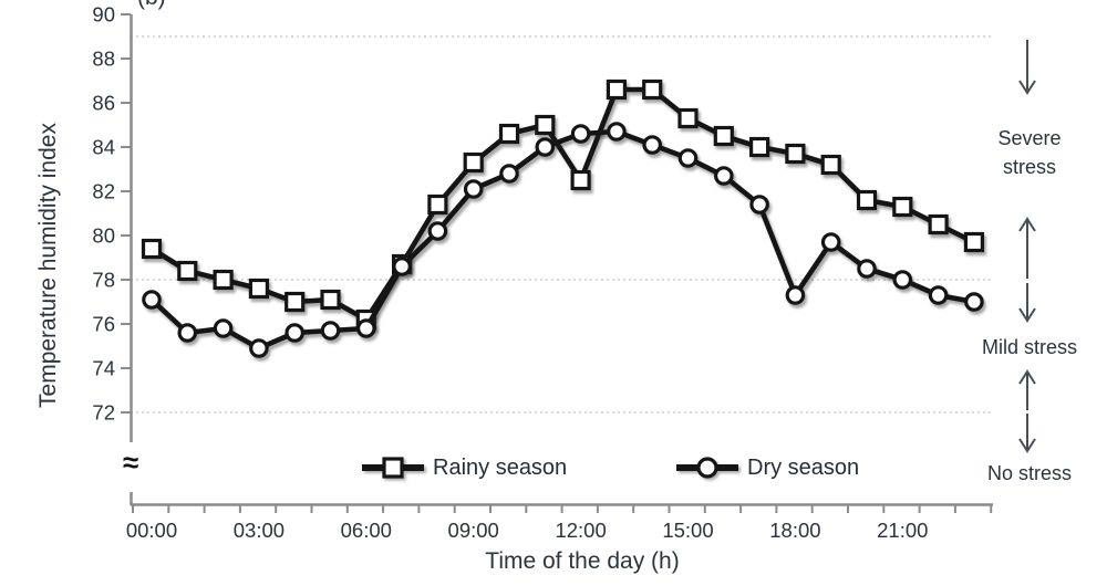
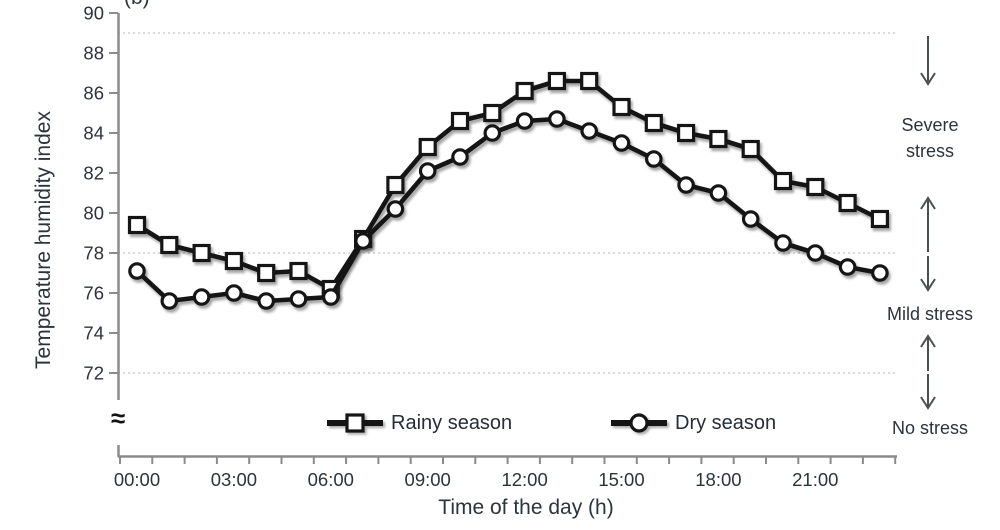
Dry season/03:00: 74.9 -> 76.0
Rainy season/12:00: 82.5 -> 86.1
Dry season/18:00: 77.3 -> 81.0
